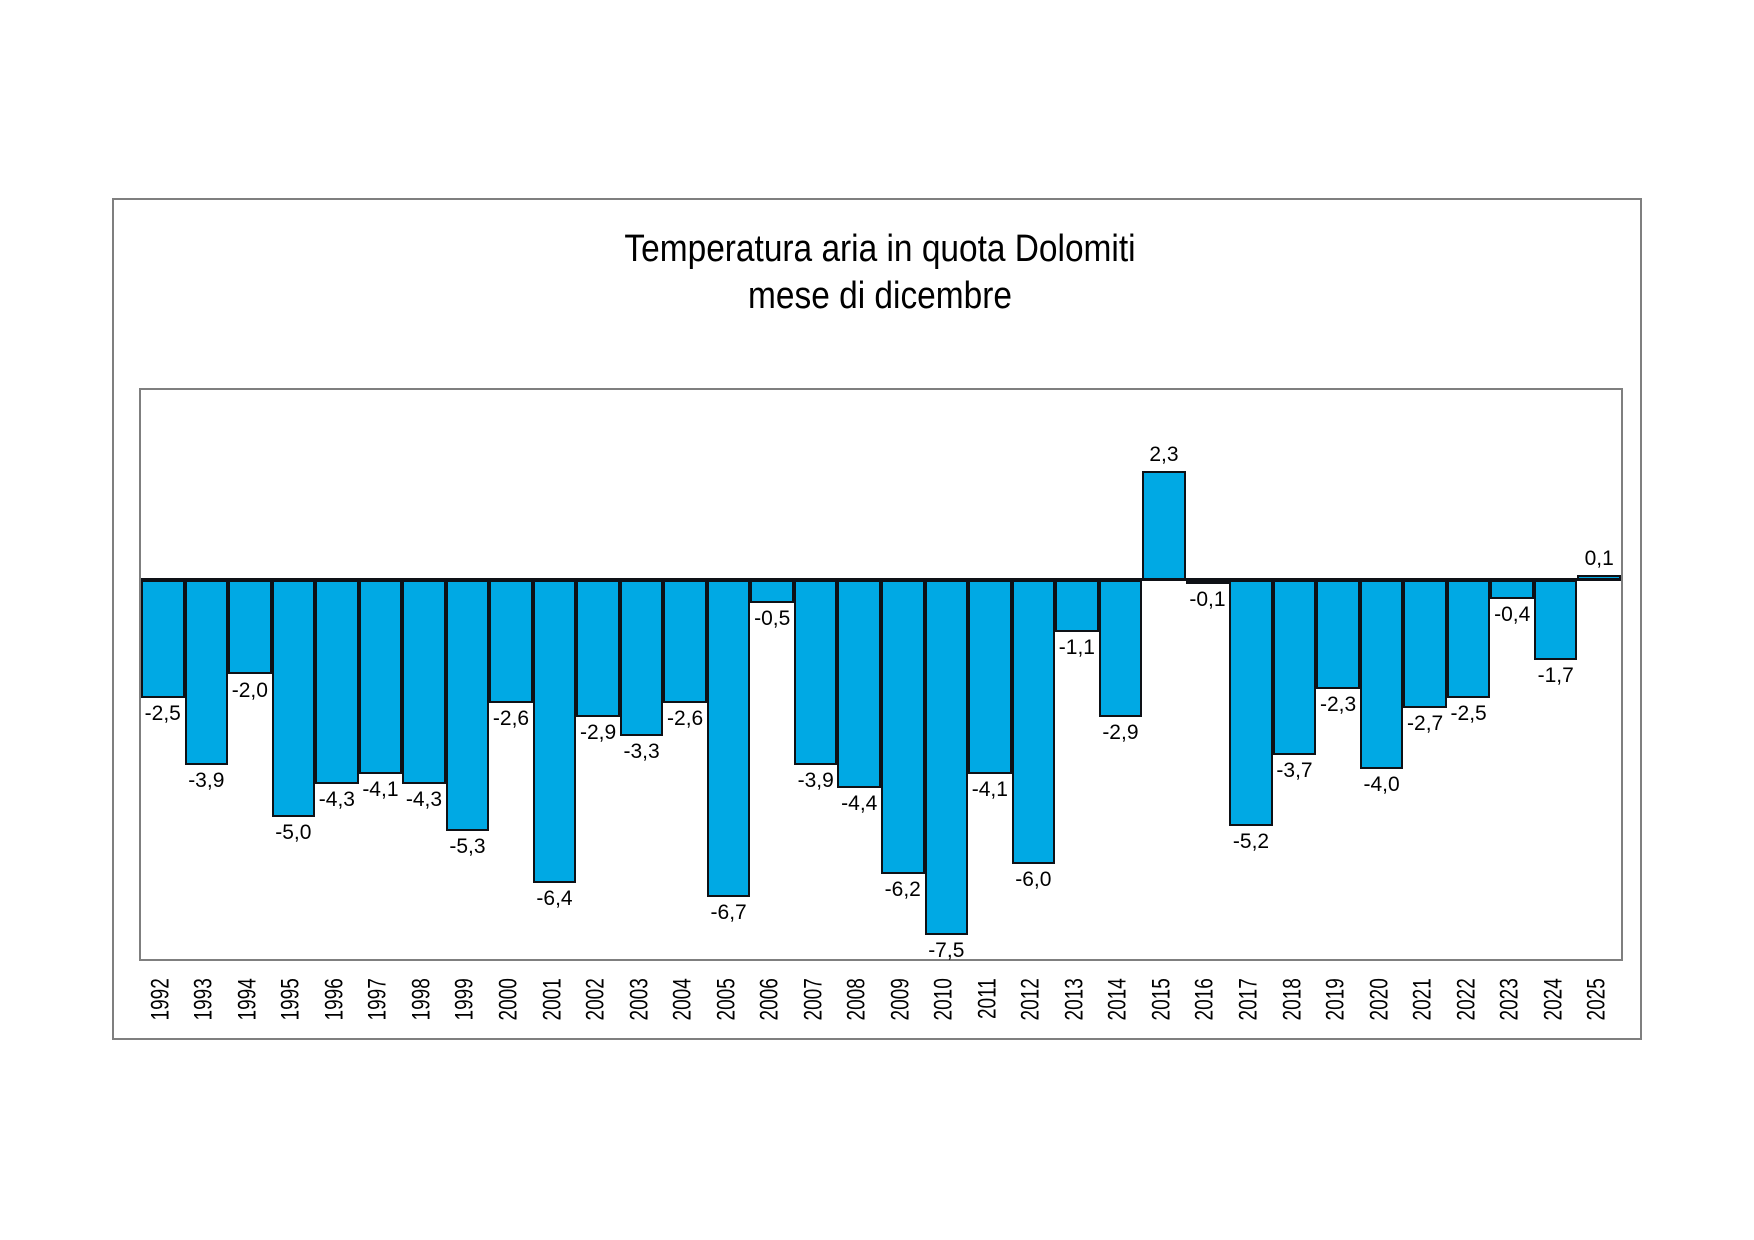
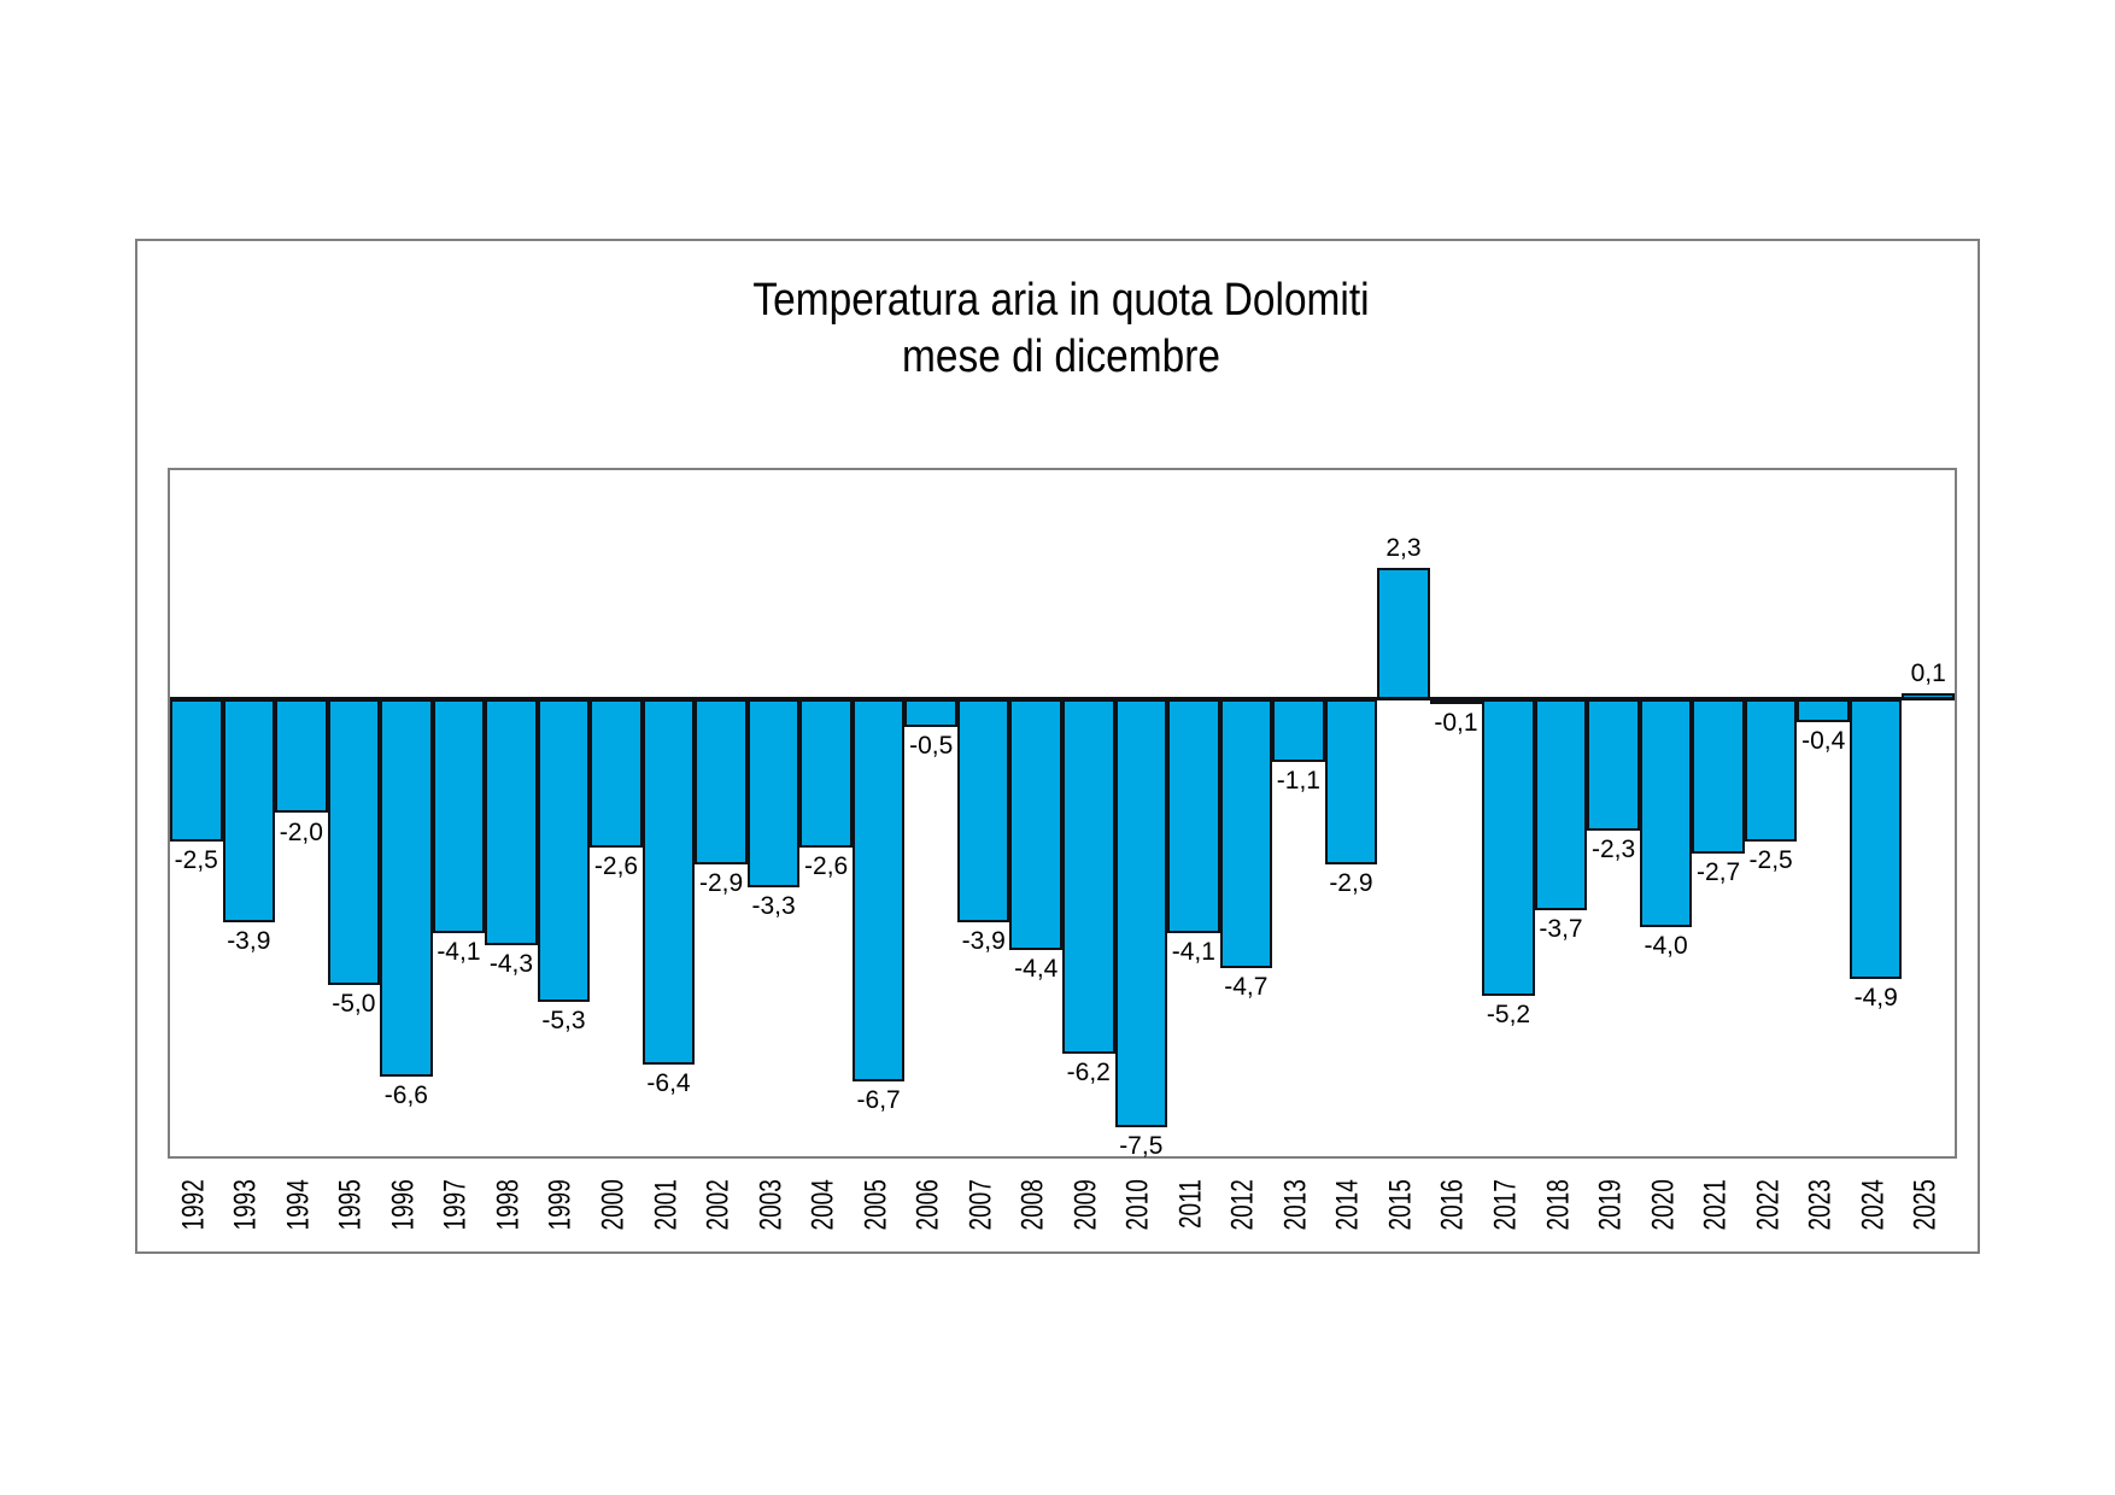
1996: -4,3 -> -6,6
2012: -6,0 -> -4,7
2024: -1,7 -> -4,9
